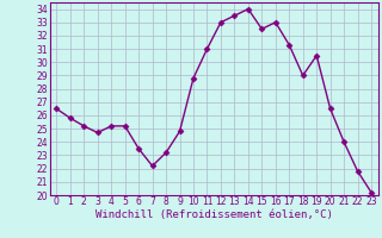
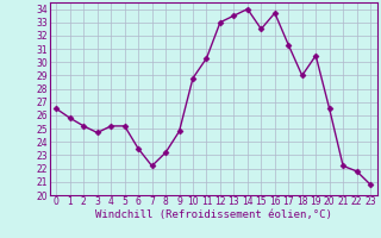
11: 31.0 -> 30.3
16: 33.0 -> 33.7
21: 24.0 -> 22.2
23: 20.2 -> 20.8
